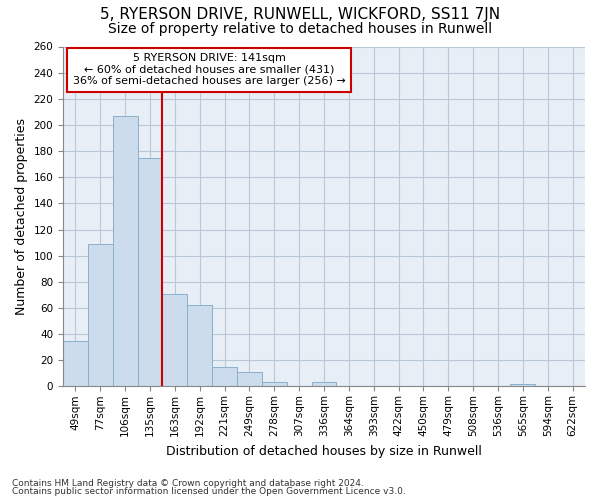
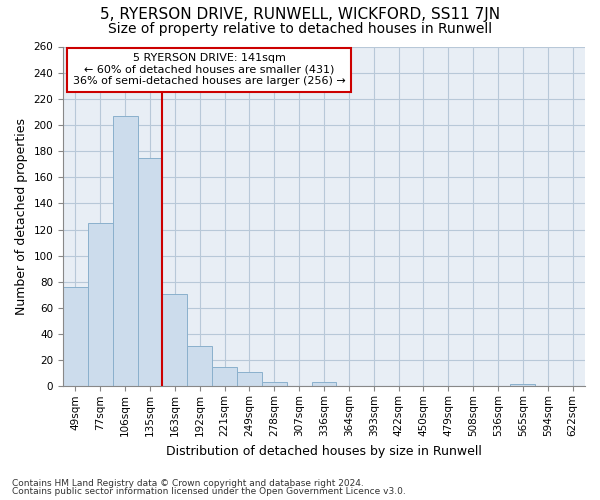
49sqm: 35 -> 76
77sqm: 109 -> 125
192sqm: 62 -> 31
